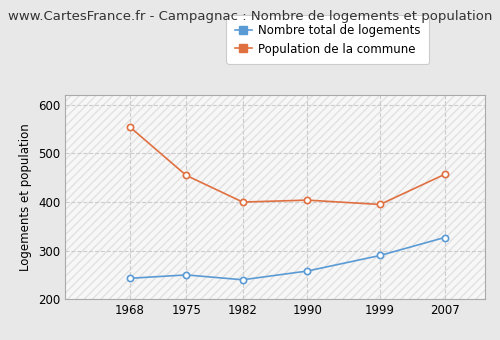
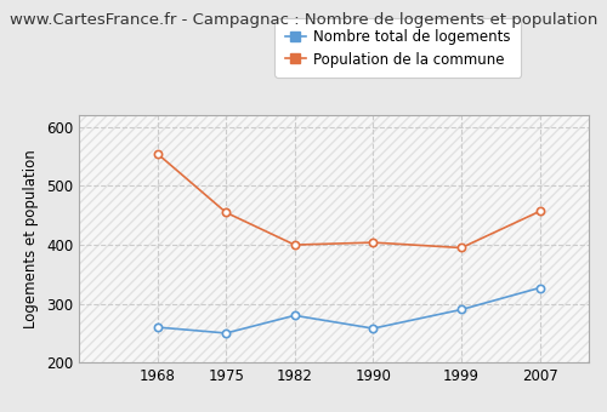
Nombre total de logements/1968: 243 -> 260
Nombre total de logements/1982: 240 -> 280
